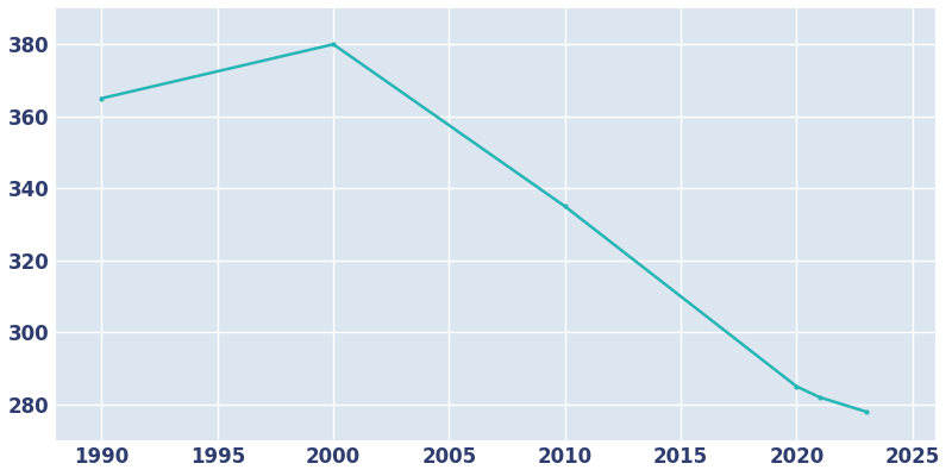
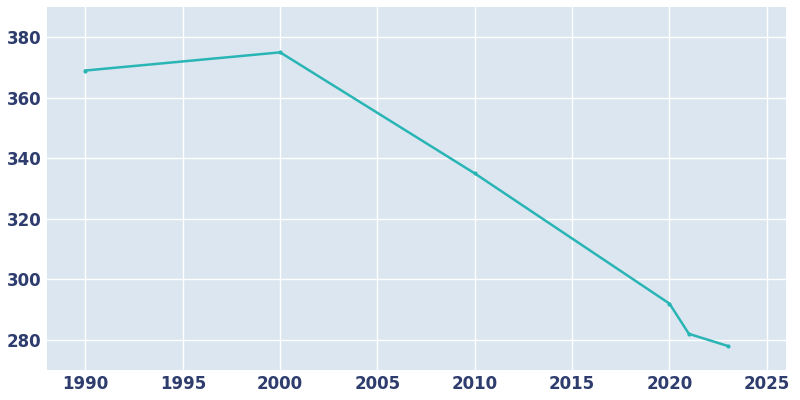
1990: 365 -> 369
2000: 380 -> 375
2020: 285 -> 292
